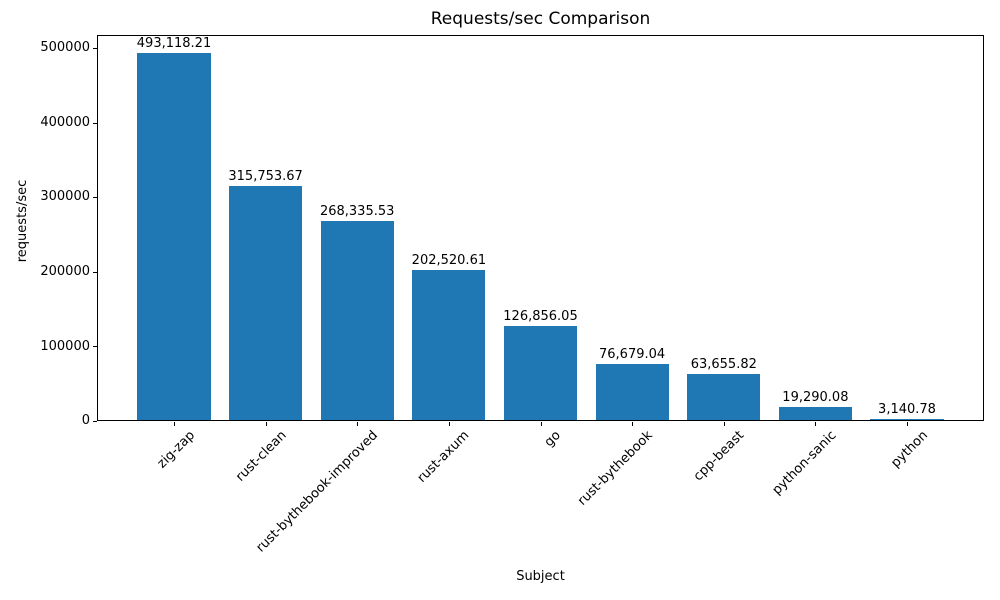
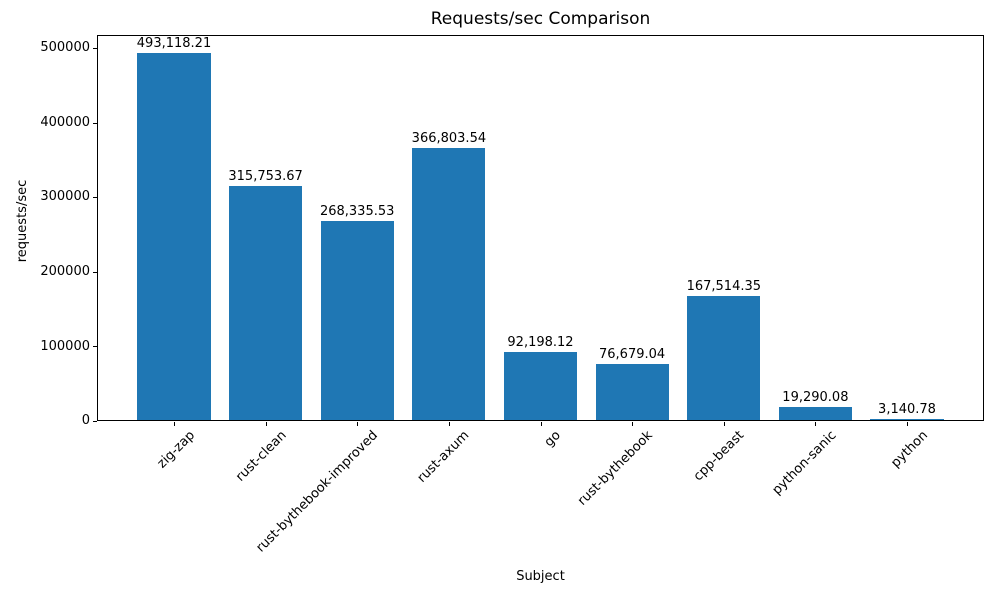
rust-axum: 202,520.61 -> 366,803.54
go: 126,856.05 -> 92,198.12
cpp-beast: 63,655.82 -> 167,514.35
